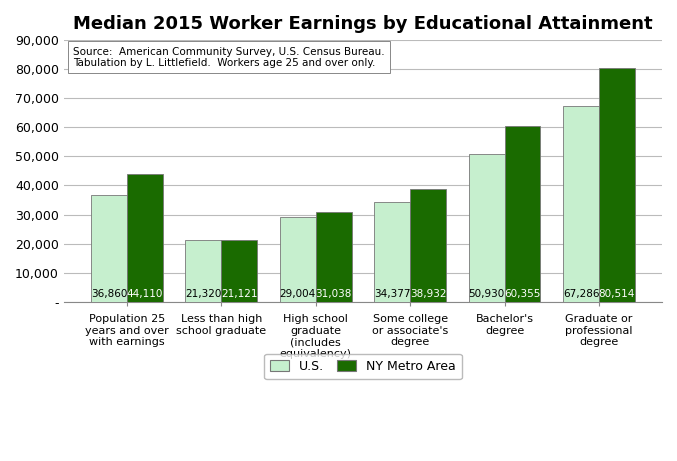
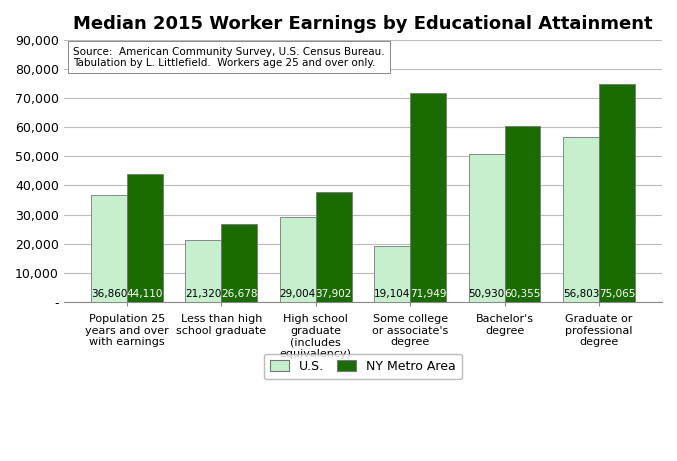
NY Metro Area/Less than high school graduate: 21,121 -> 26,678
NY Metro Area/High school graduate (includes equivalency): 31,038 -> 37,902
U.S./Some college or associate's degree: 34,377 -> 19,104
NY Metro Area/Some college or associate's degree: 38,932 -> 71,949
U.S./Graduate or professional degree: 67,286 -> 56,803
NY Metro Area/Graduate or professional degree: 80,514 -> 75,065
